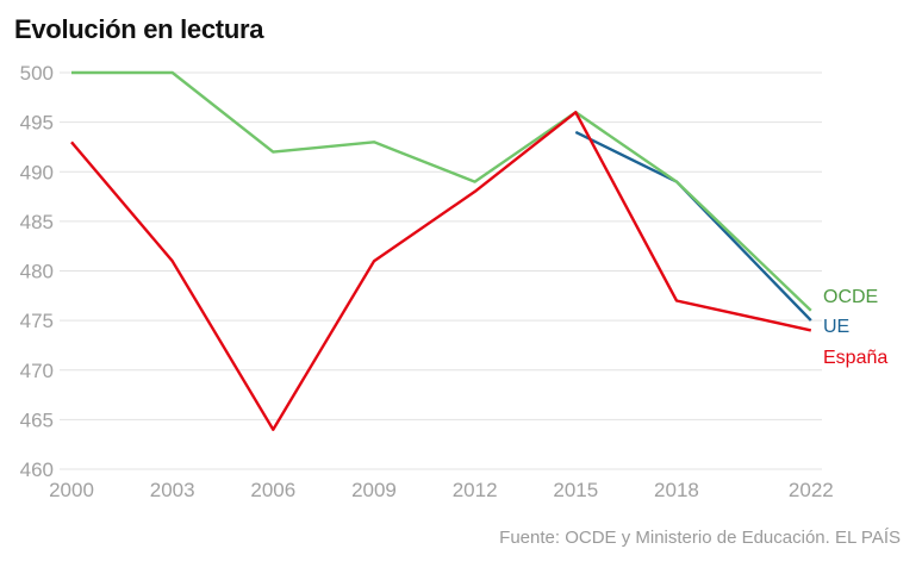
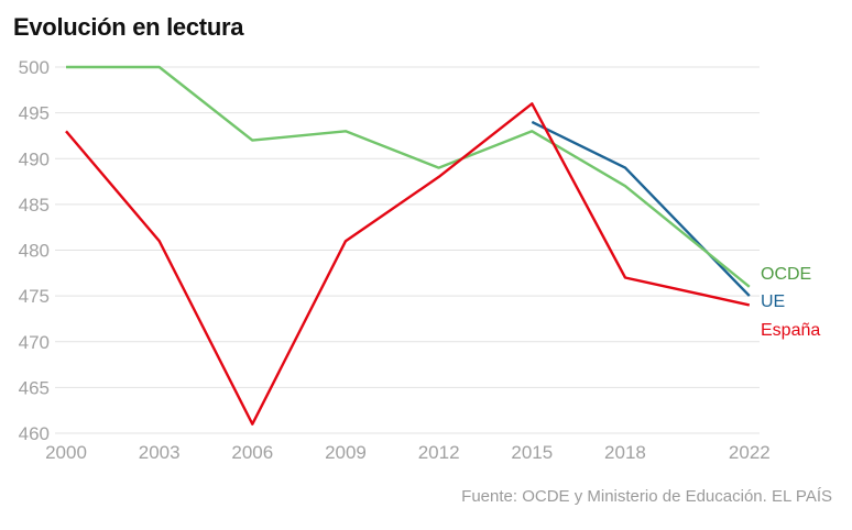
España/2006: 464 -> 461
OCDE/2015: 496 -> 493
OCDE/2018: 489 -> 487
